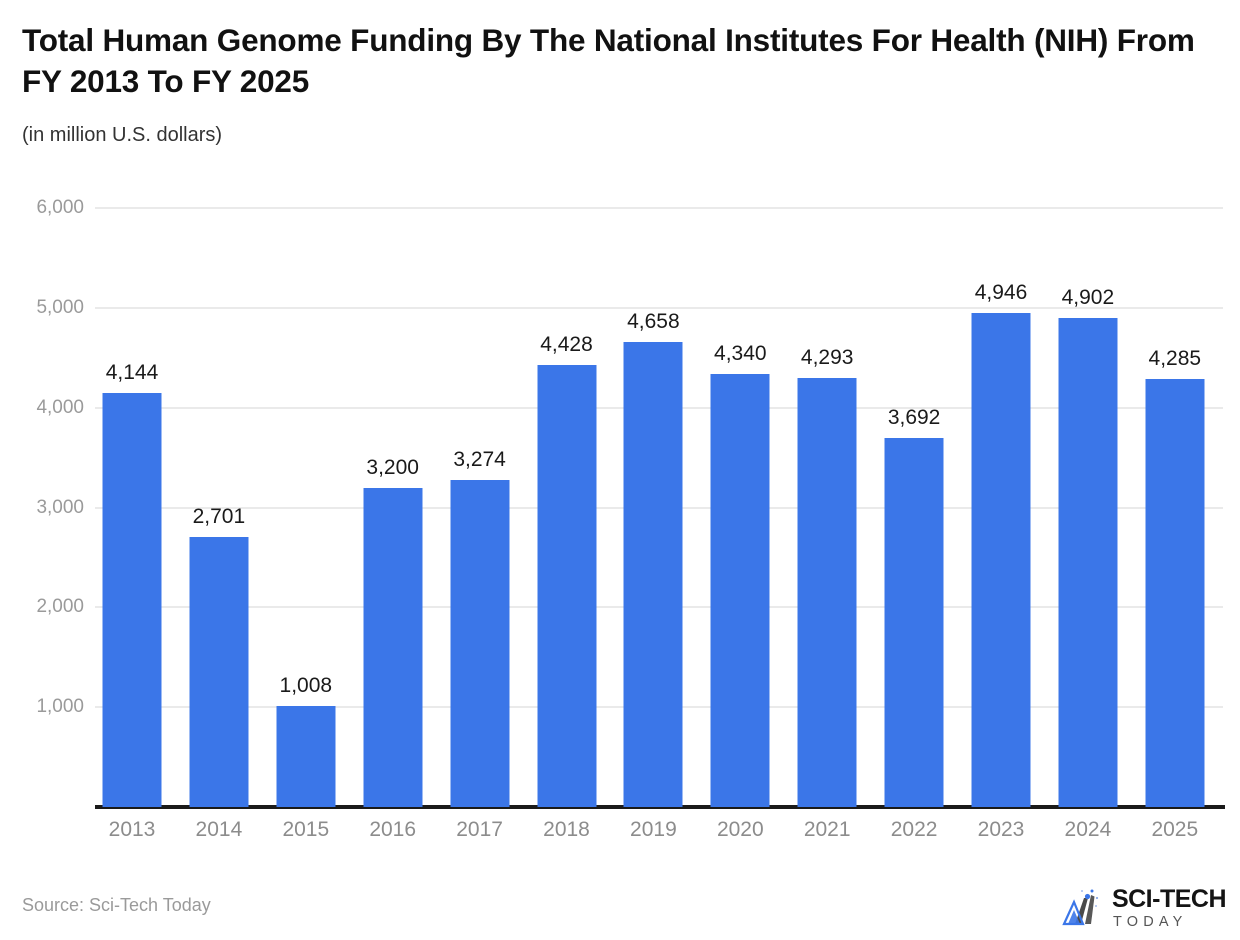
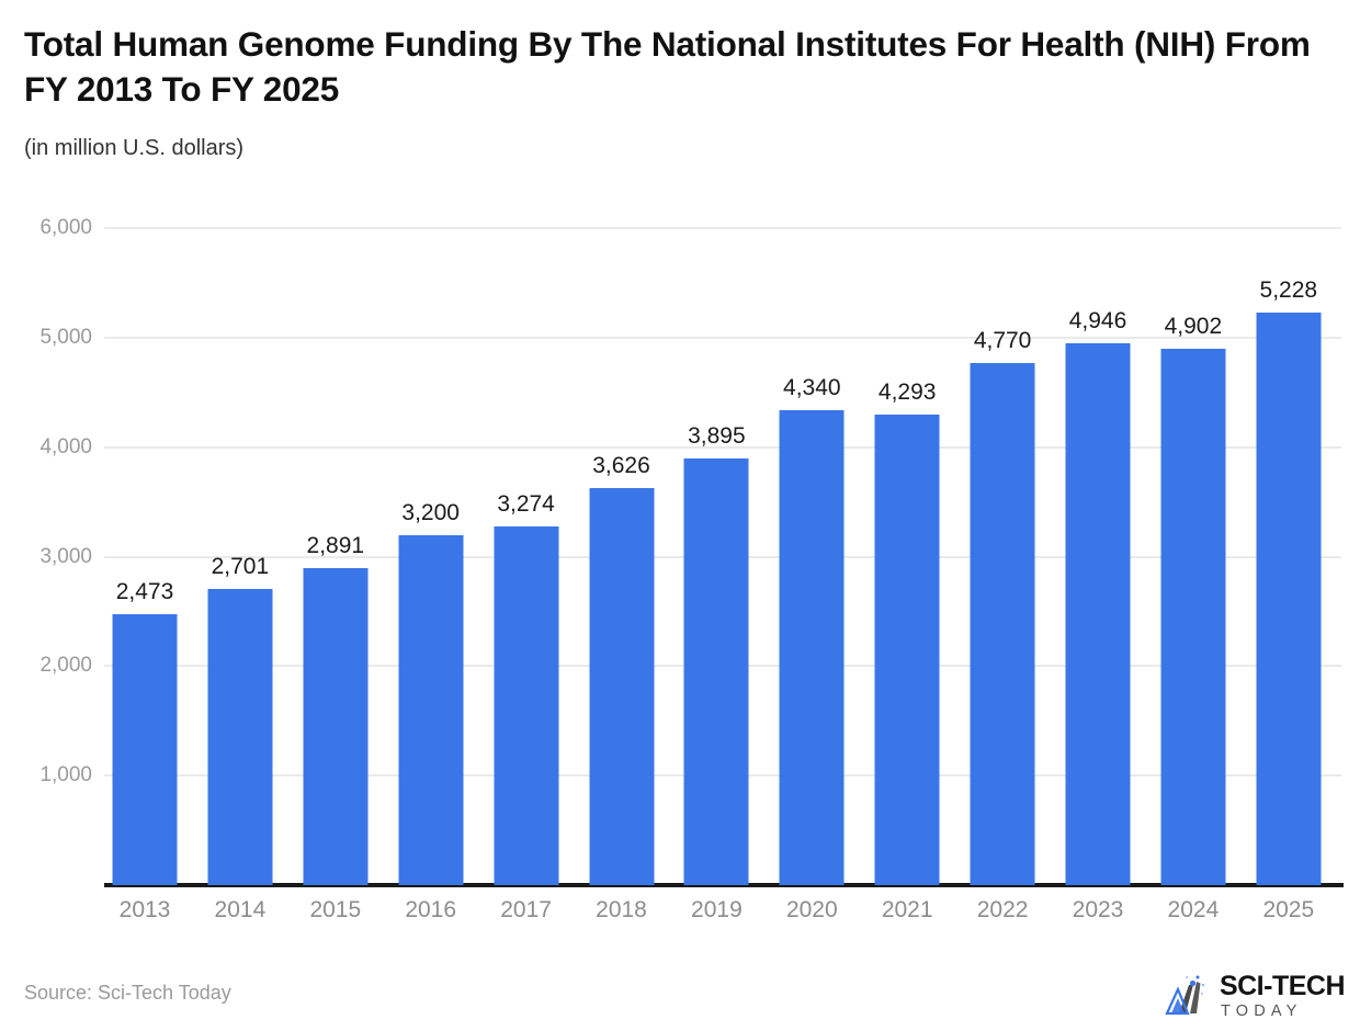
2013: 4,144 -> 2,473
2015: 1,008 -> 2,891
2018: 4,428 -> 3,626
2019: 4,658 -> 3,895
2022: 3,692 -> 4,770
2025: 4,285 -> 5,228
